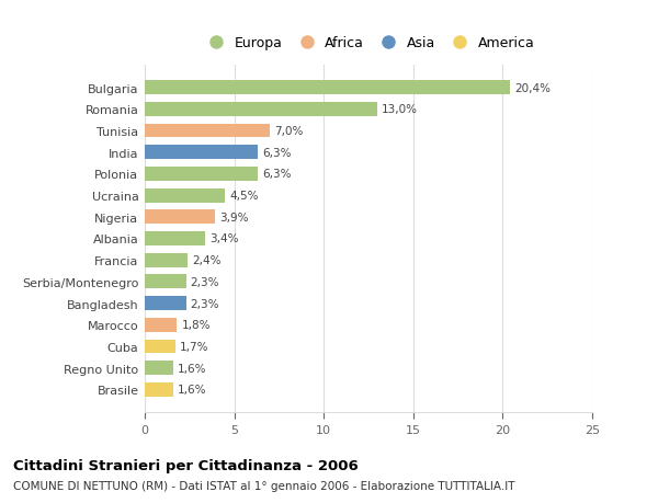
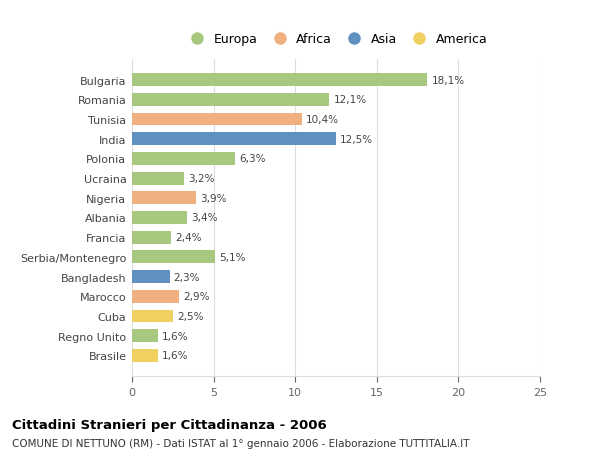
Bulgaria: 20,4% -> 18,1%
Romania: 13,0% -> 12,1%
Tunisia: 7,0% -> 10,4%
India: 6,3% -> 12,5%
Ucraina: 4,5% -> 3,2%
Serbia/Montenegro: 2,3% -> 5,1%
Marocco: 1,8% -> 2,9%
Cuba: 1,7% -> 2,5%
